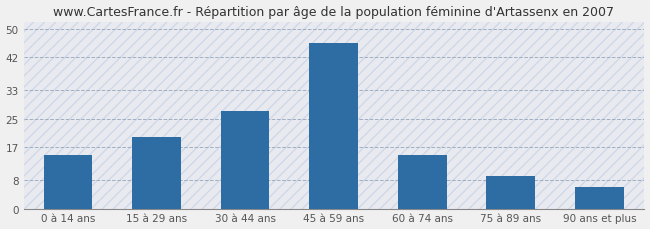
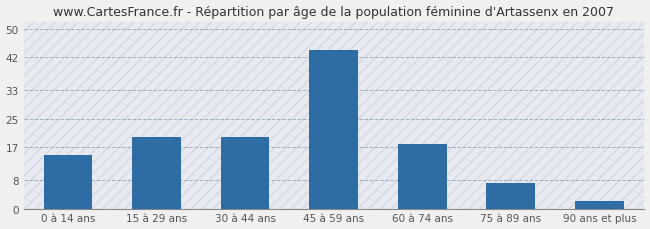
30 à 44 ans: 27 -> 20
45 à 59 ans: 46 -> 44
60 à 74 ans: 15 -> 18
75 à 89 ans: 9 -> 7
90 ans et plus: 6 -> 2
